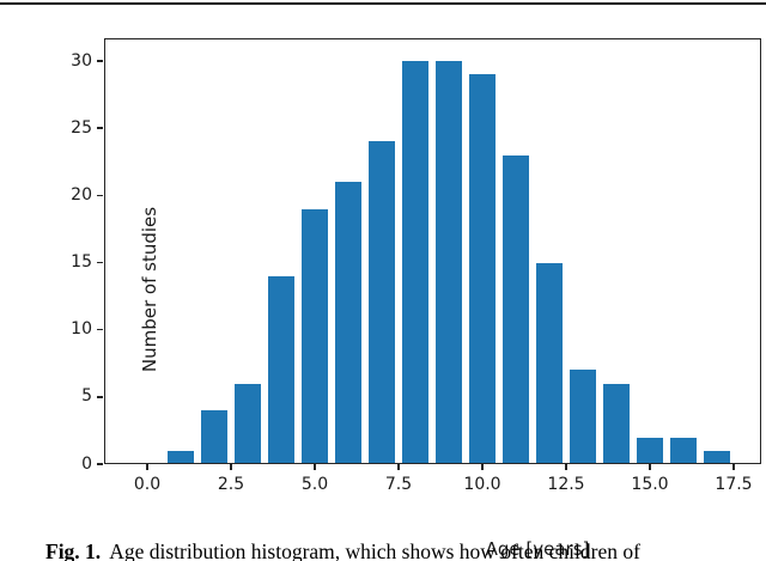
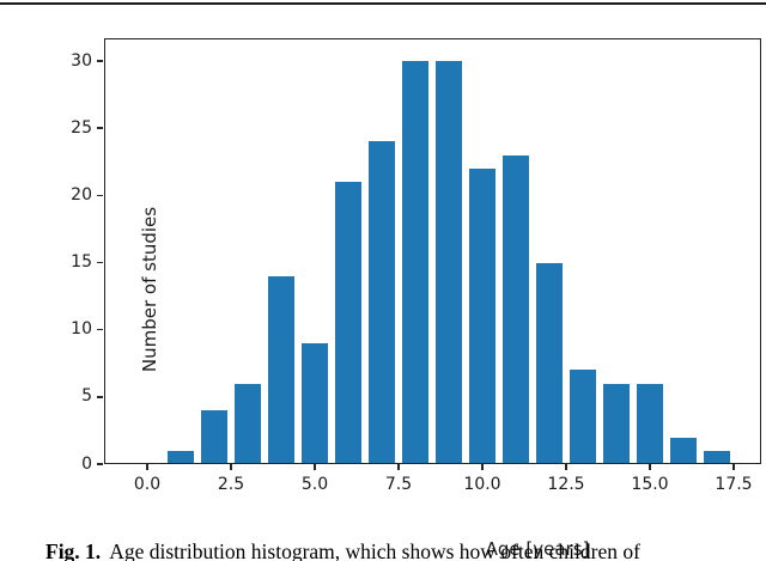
5: 19 -> 9
10: 29 -> 22
15: 2 -> 6
